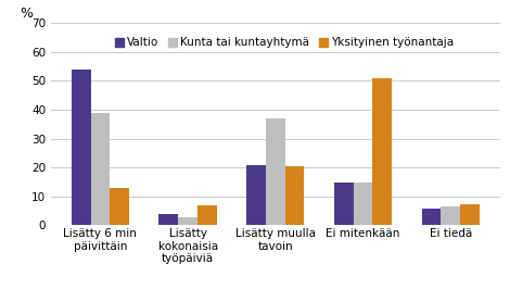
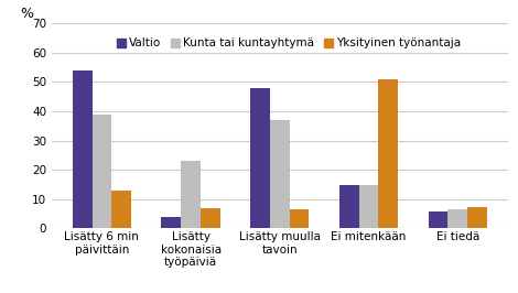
Kunta tai kuntayhtymä/Lisätty kokonaisia työpäiviä: 3.0 -> 23.0
Valtio/Lisätty muulla tavoin: 21 -> 48
Yksityinen työnantaja/Lisätty muulla tavoin: 20.5 -> 6.5
